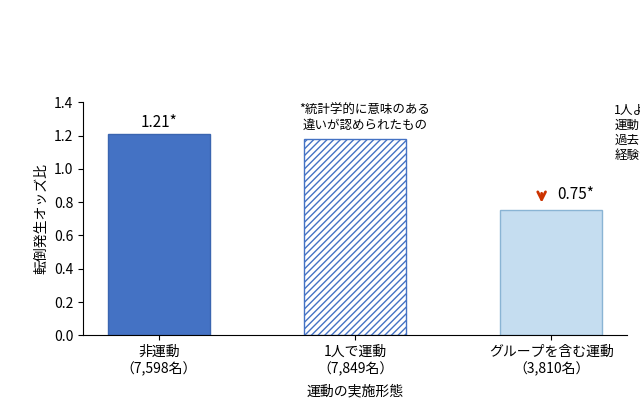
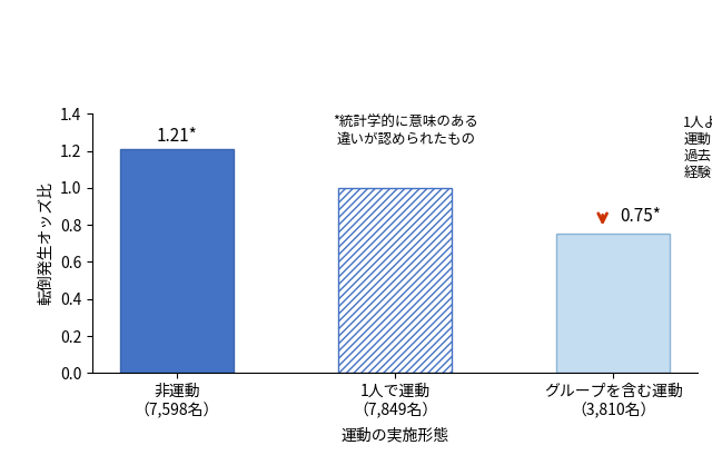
1人で運動 （7,849名）: 1.18 -> 1.00
